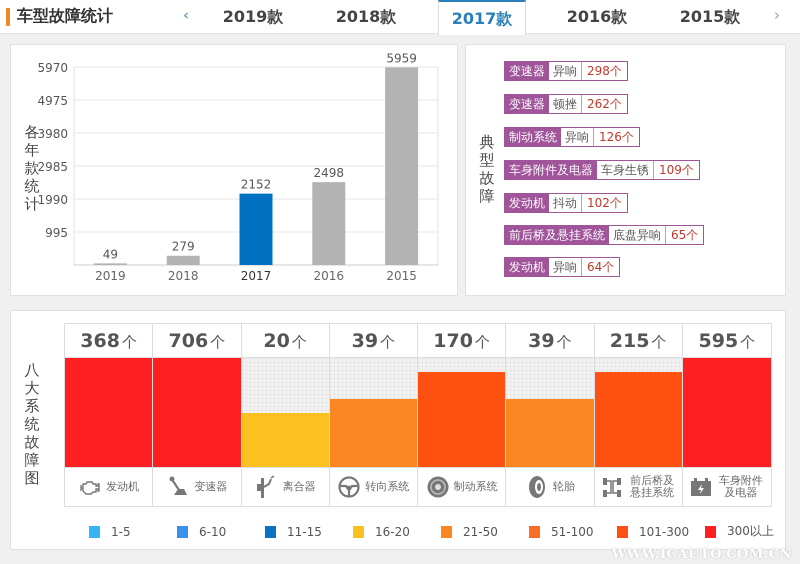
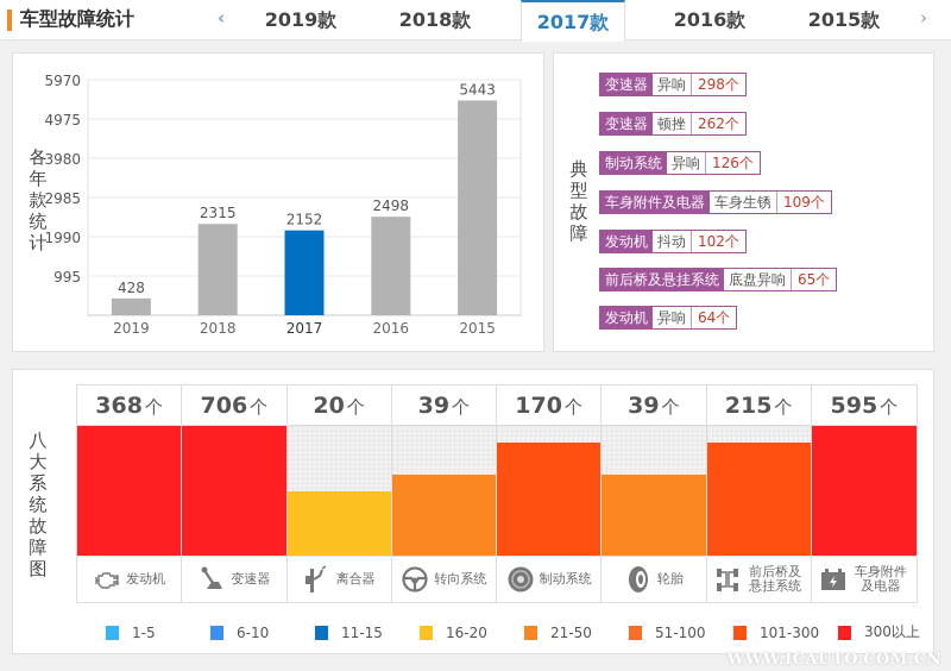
2019: 49 -> 428
2018: 279 -> 2315
2015: 5959 -> 5443
